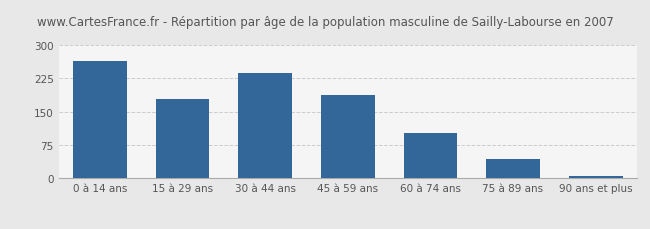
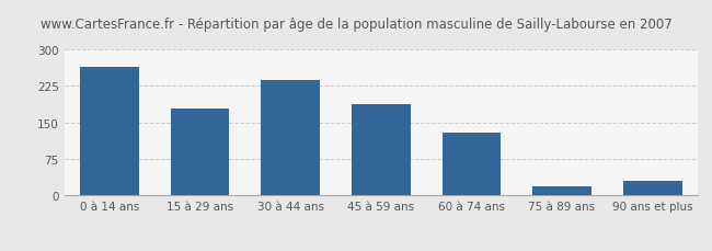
60 à 74 ans: 103 -> 130
75 à 89 ans: 43 -> 20
90 ans et plus: 5 -> 30
